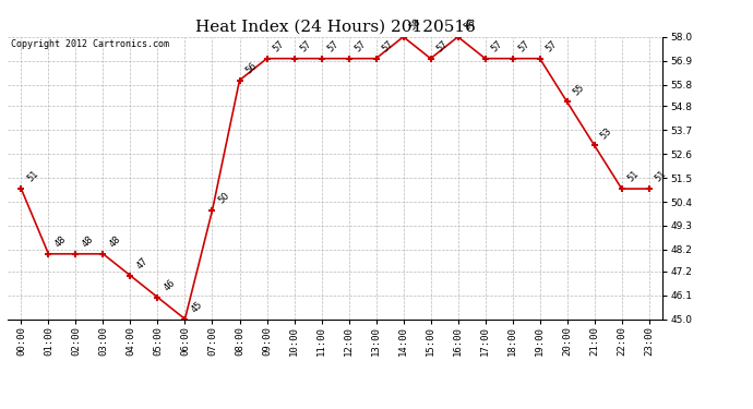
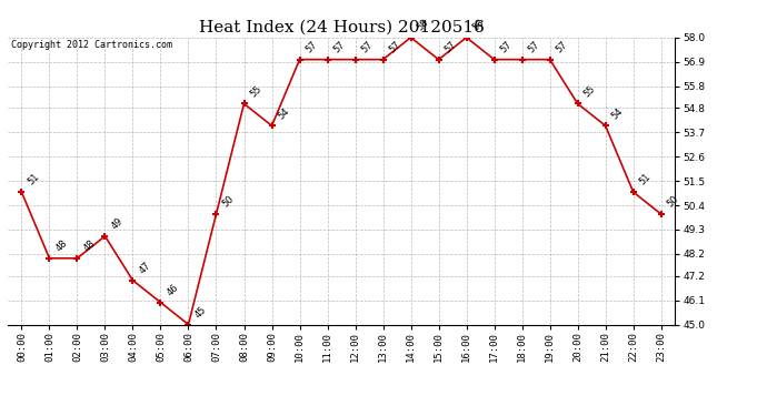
03:00: 48 -> 49
08:00: 56 -> 55
09:00: 57 -> 54
21:00: 53 -> 54
23:00: 51 -> 50
